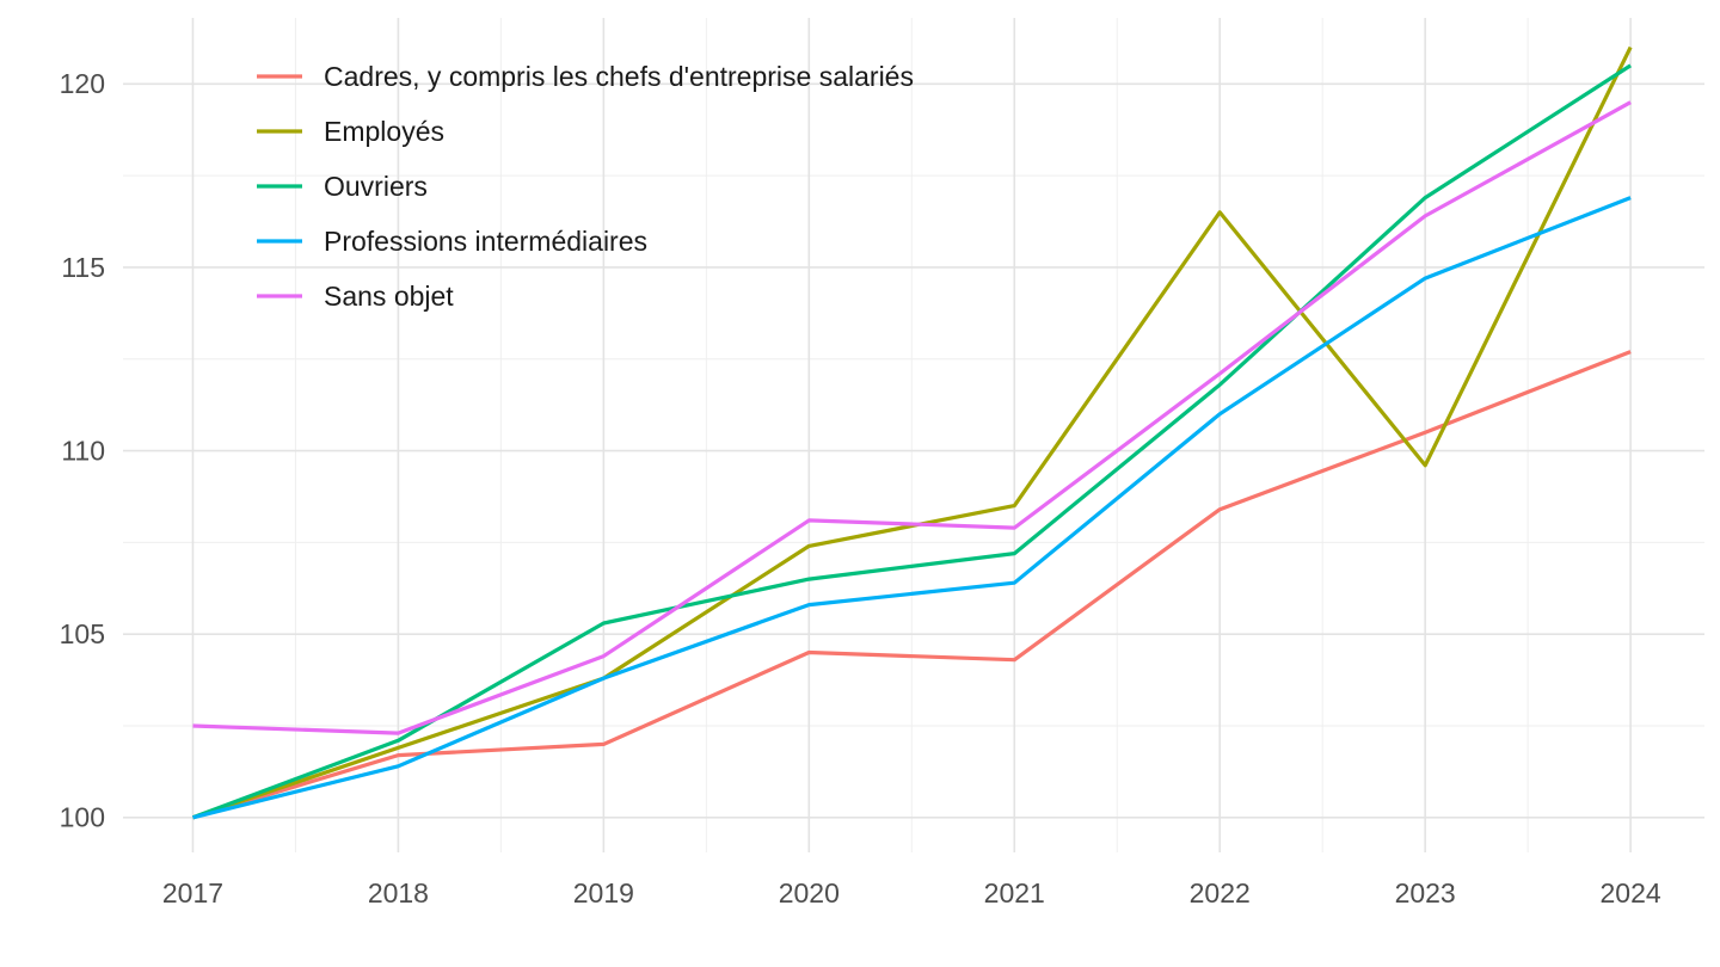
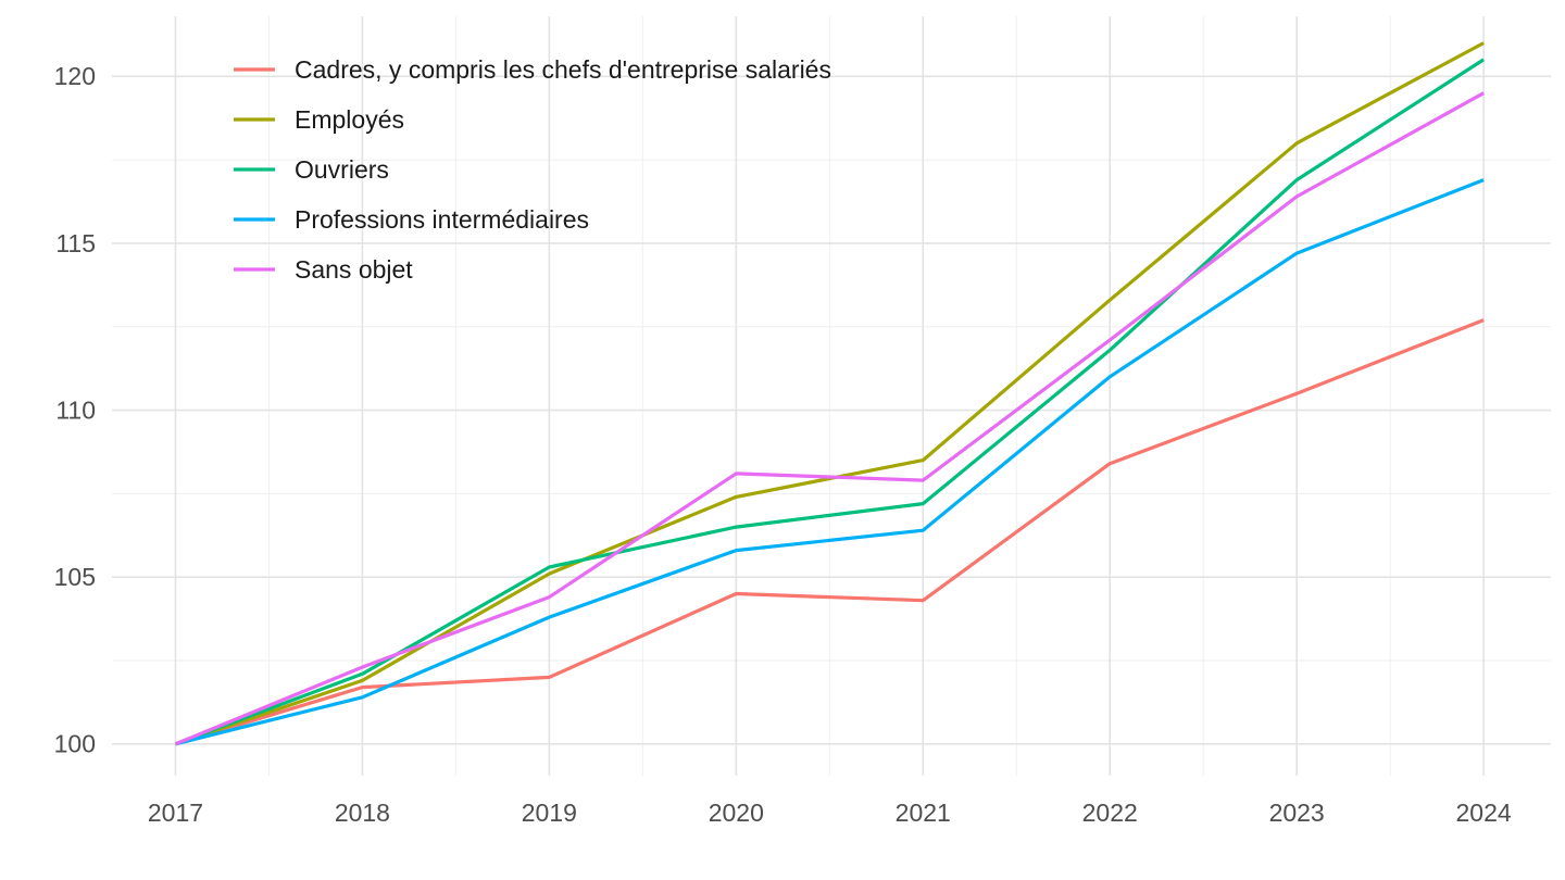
Sans objet/2017: 102.5 -> 100.0
Employés/2019: 103.8 -> 105.1
Employés/2022: 116.5 -> 113.3
Employés/2023: 109.6 -> 118.0
